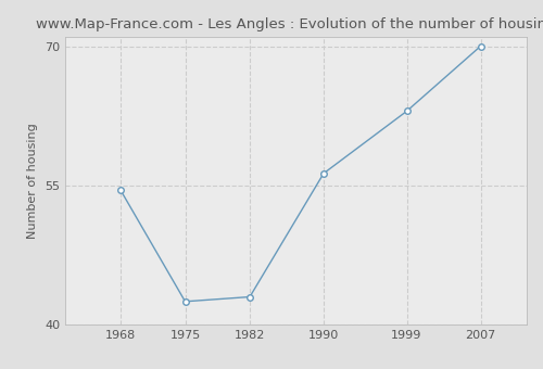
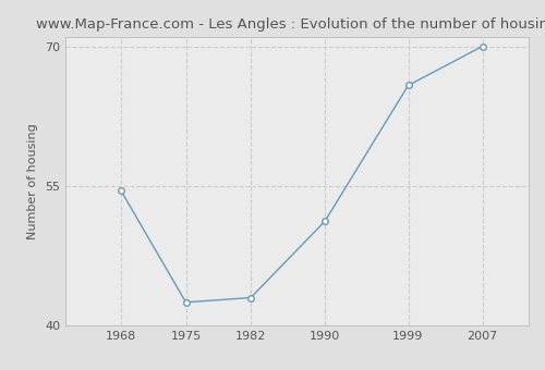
1990: 56.3 -> 51.2
1999: 63.0 -> 65.8
